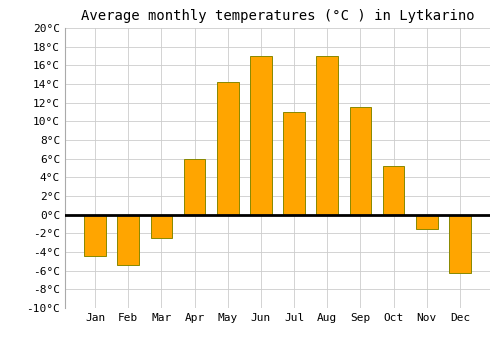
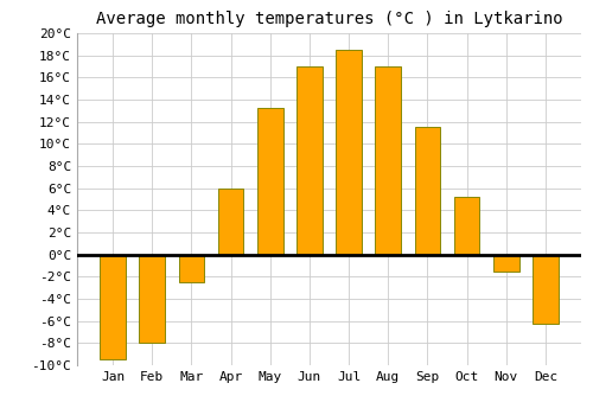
Jan: -4.4°C -> -9.5°C
Feb: -5.4°C -> -8.0°C
May: 14.2°C -> 13.3°C
Jul: 11.0°C -> 18.5°C
